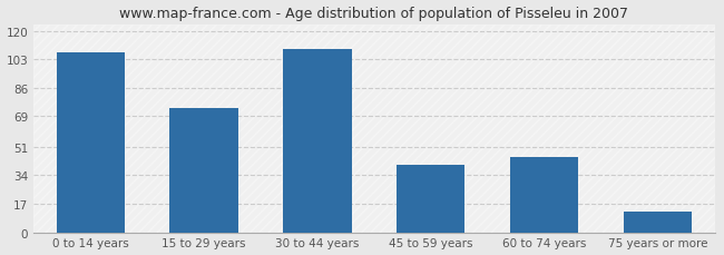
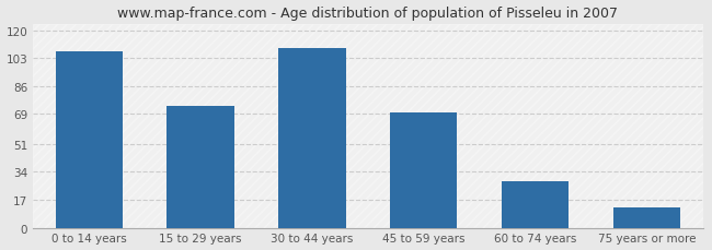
45 to 59 years: 40 -> 70
60 to 74 years: 45 -> 28
